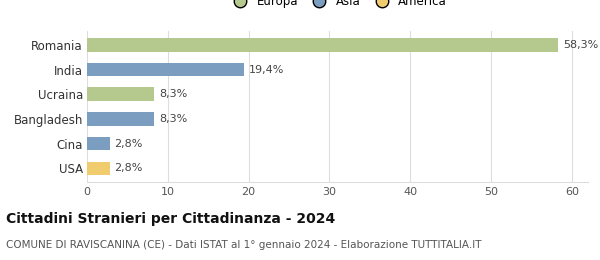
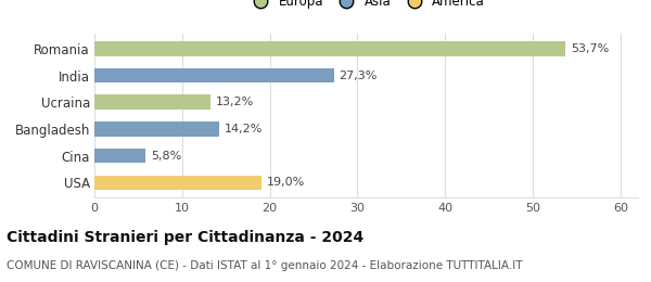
Romania: 58,3% -> 53,7%
India: 19,4% -> 27,3%
Ucraina: 8,3% -> 13,2%
Bangladesh: 8,3% -> 14,2%
Cina: 2,8% -> 5,8%
USA: 2,8% -> 19,0%
